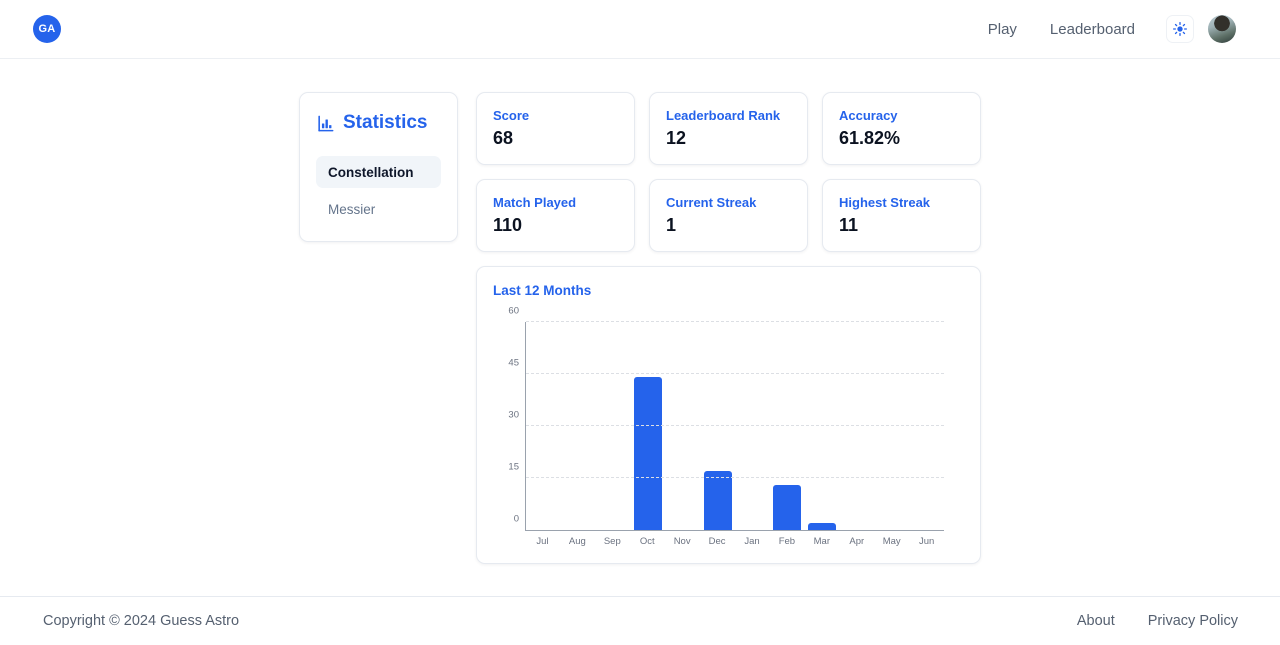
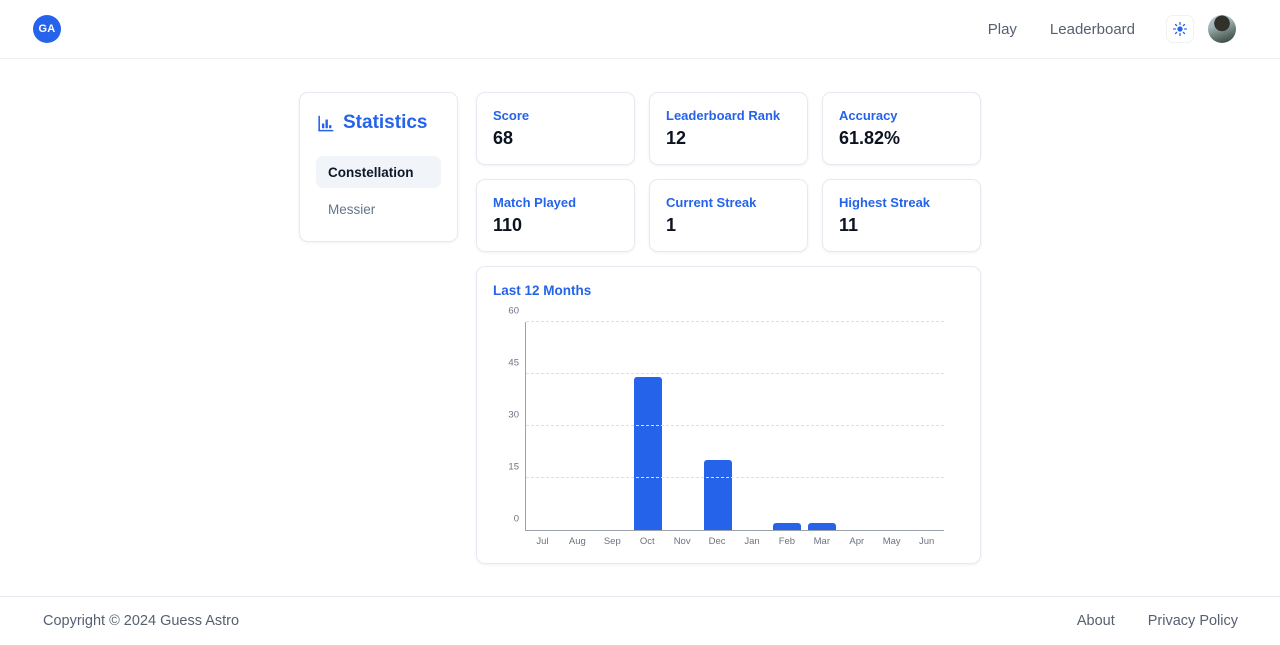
Dec: 17 -> 20
Feb: 13 -> 2
